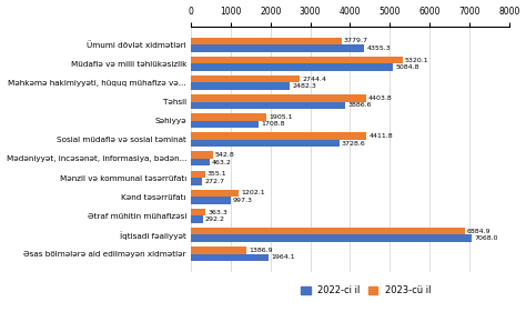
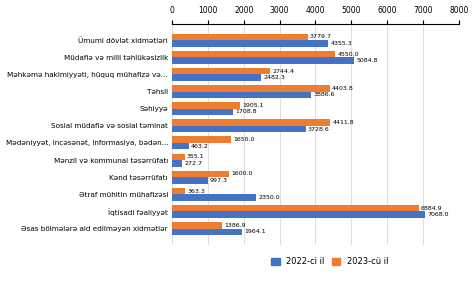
2023-cü il/Müdafiə və milli təhlükəsizlik: 5320 -> 4550
2023-cü il/Mədəniyyət, incəsənət, informasiya, bədən...: 540 -> 1650
2023-cü il/Kənd təsərrüfatı: 1200 -> 1600
2022-ci il/Ətraf mühitin mühafizəsi: 290 -> 2350
